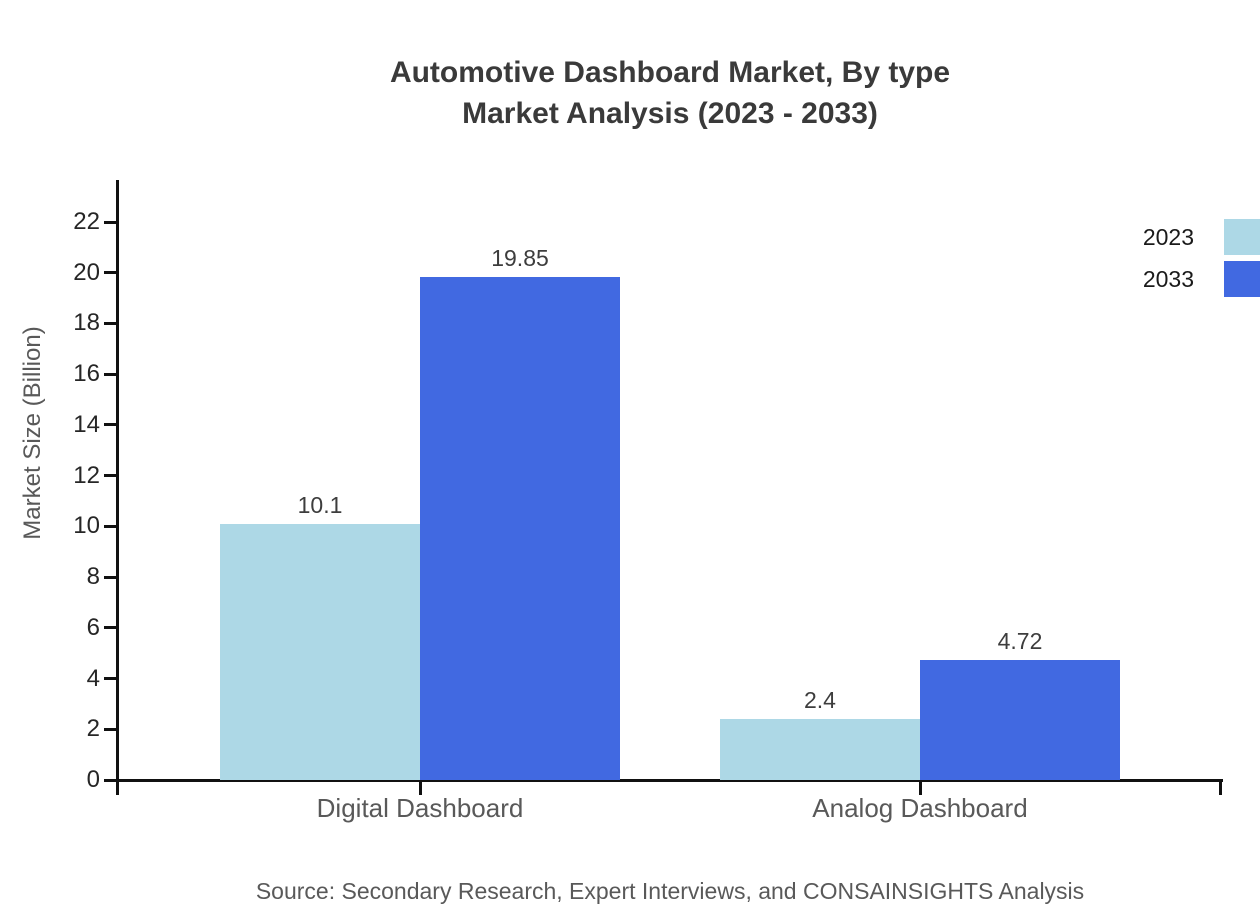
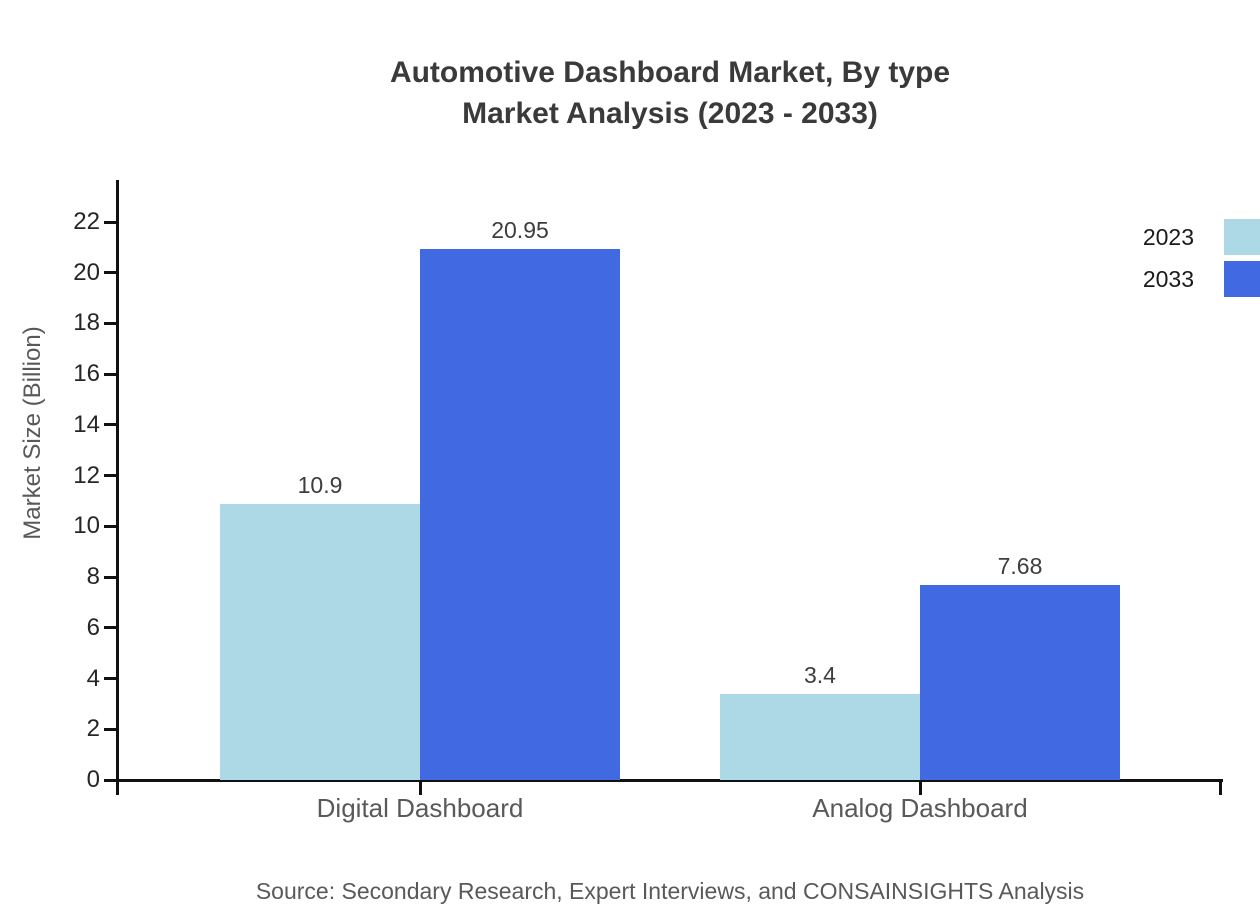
2023/Digital Dashboard: 10.1 -> 10.9
2033/Digital Dashboard: 19.85 -> 20.95
2023/Analog Dashboard: 2.4 -> 3.4
2033/Analog Dashboard: 4.72 -> 7.68
